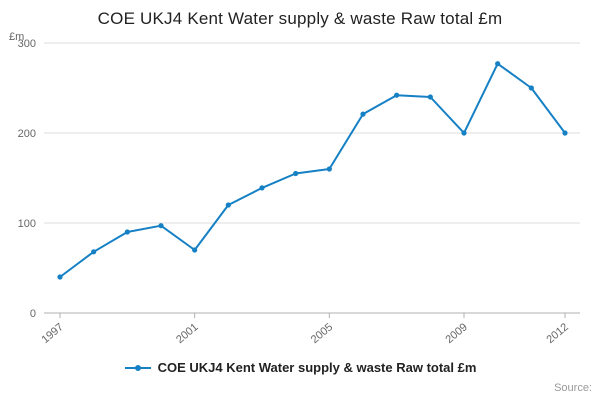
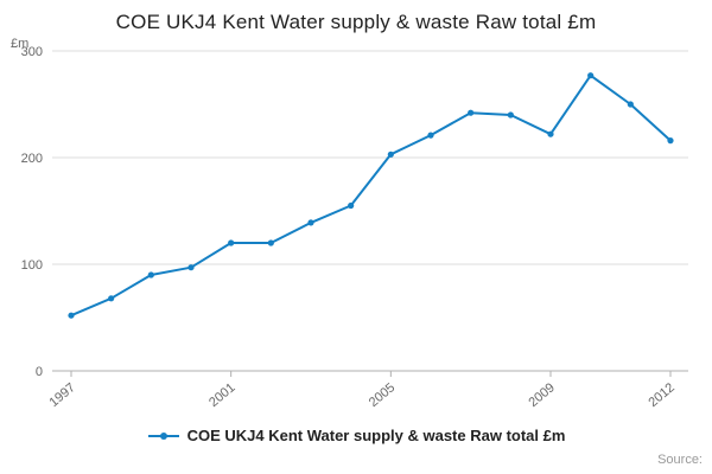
1997: 40 -> 50
2001: 70 -> 120
2005: 160 -> 200
2009: 200 -> 220
2012: 200 -> 220
